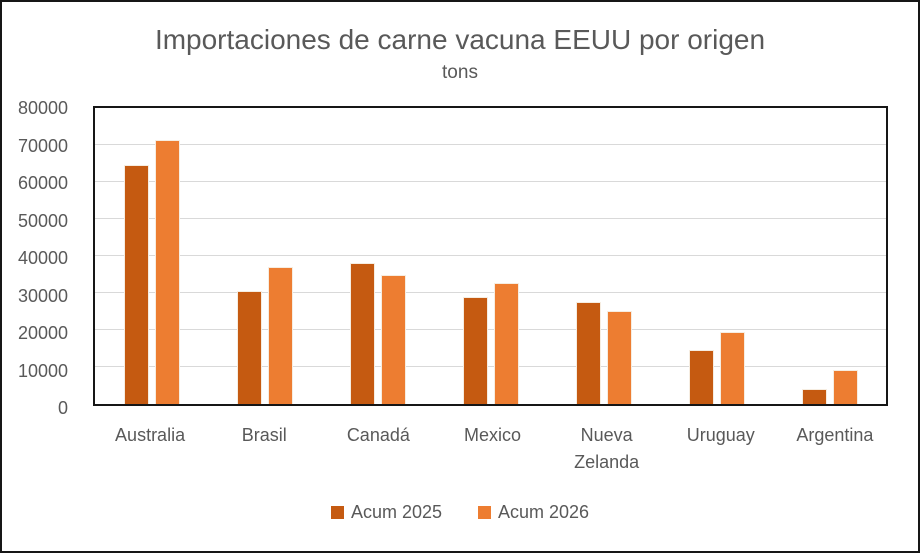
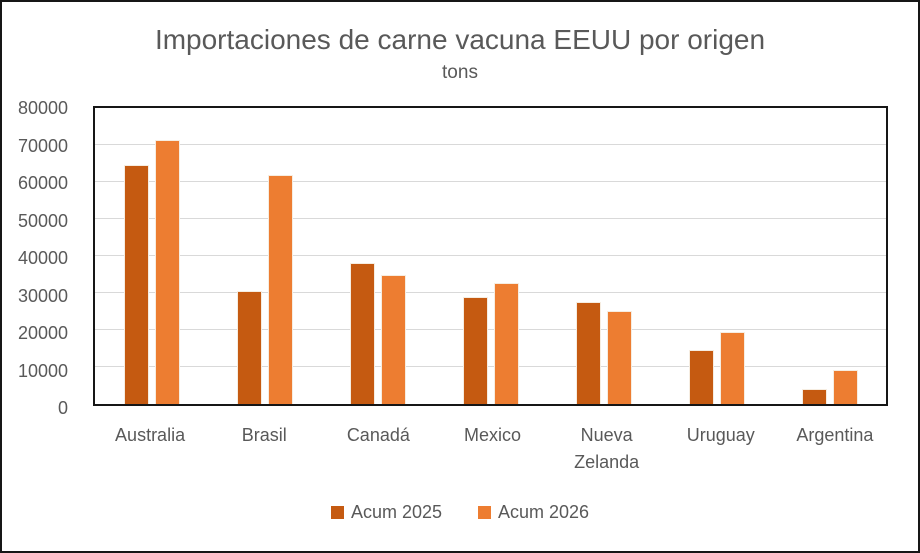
Acum 2026/Brasil: 37000 -> 62000
